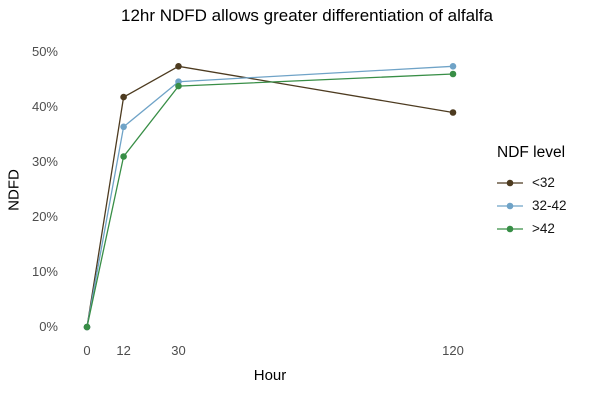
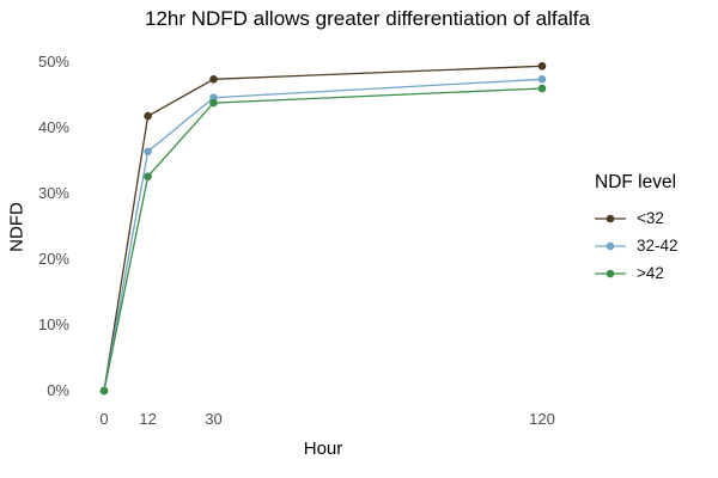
>42/12: 31% -> 33%
<32/120: 39% -> 49%
